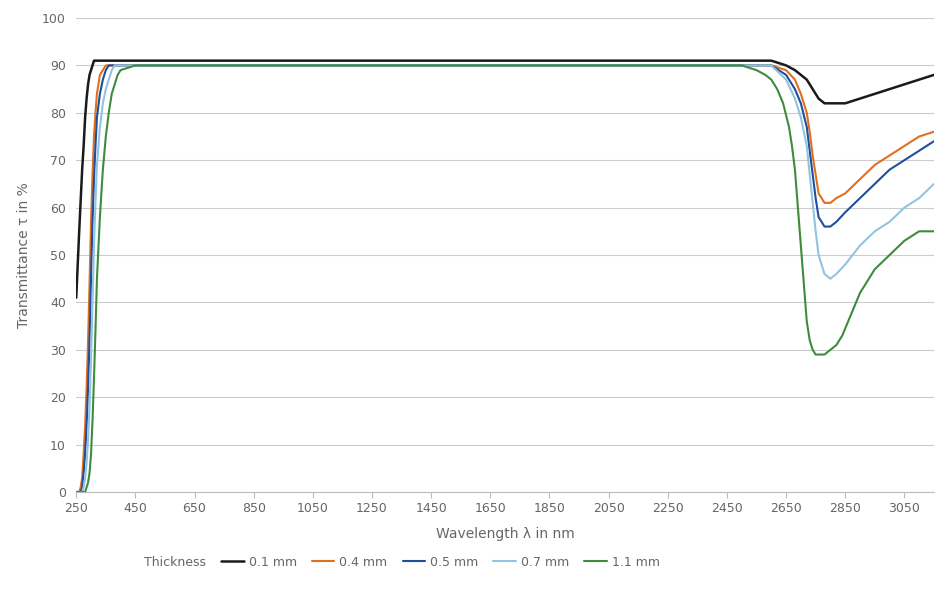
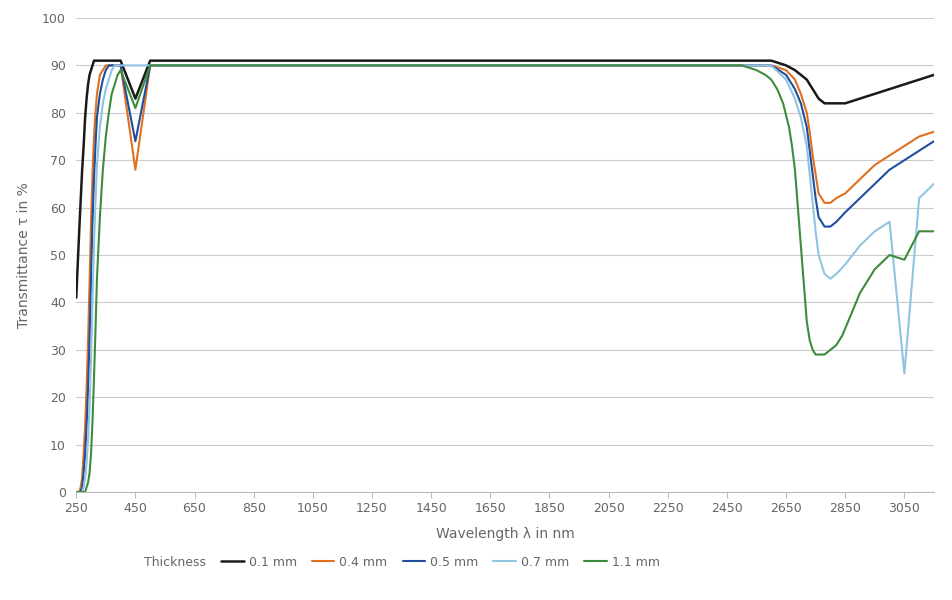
0.1 mm/450: 91 -> 83
0.4 mm/450: 90 -> 68
0.5 mm/450: 90 -> 74
1.1 mm/450: 90 -> 81
0.7 mm/3050: 60 -> 25
1.1 mm/3050: 53 -> 49
